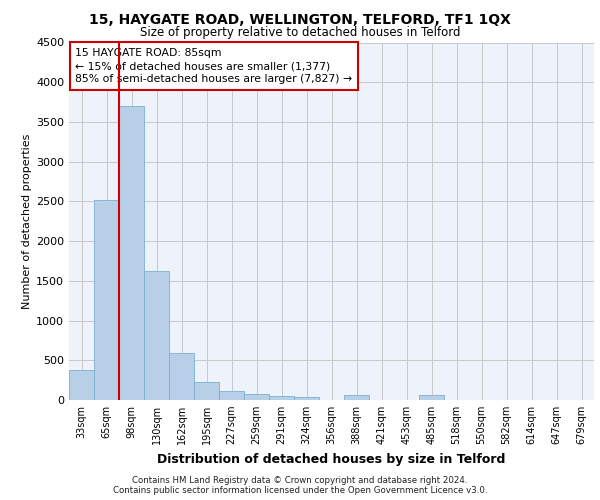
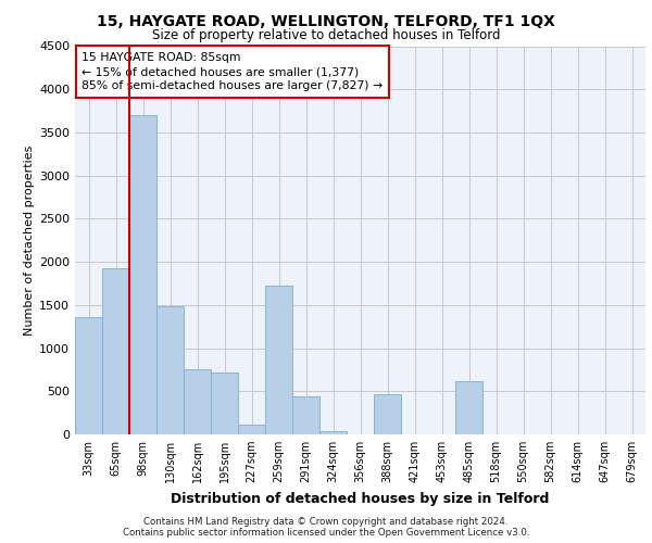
33sqm: 380 -> 1360
65sqm: 2520 -> 1920
130sqm: 1620 -> 1480
162sqm: 590 -> 760
195sqm: 230 -> 720
259sqm: 70 -> 1720
291sqm: 50 -> 440
388sqm: 60 -> 460
485sqm: 60 -> 620
